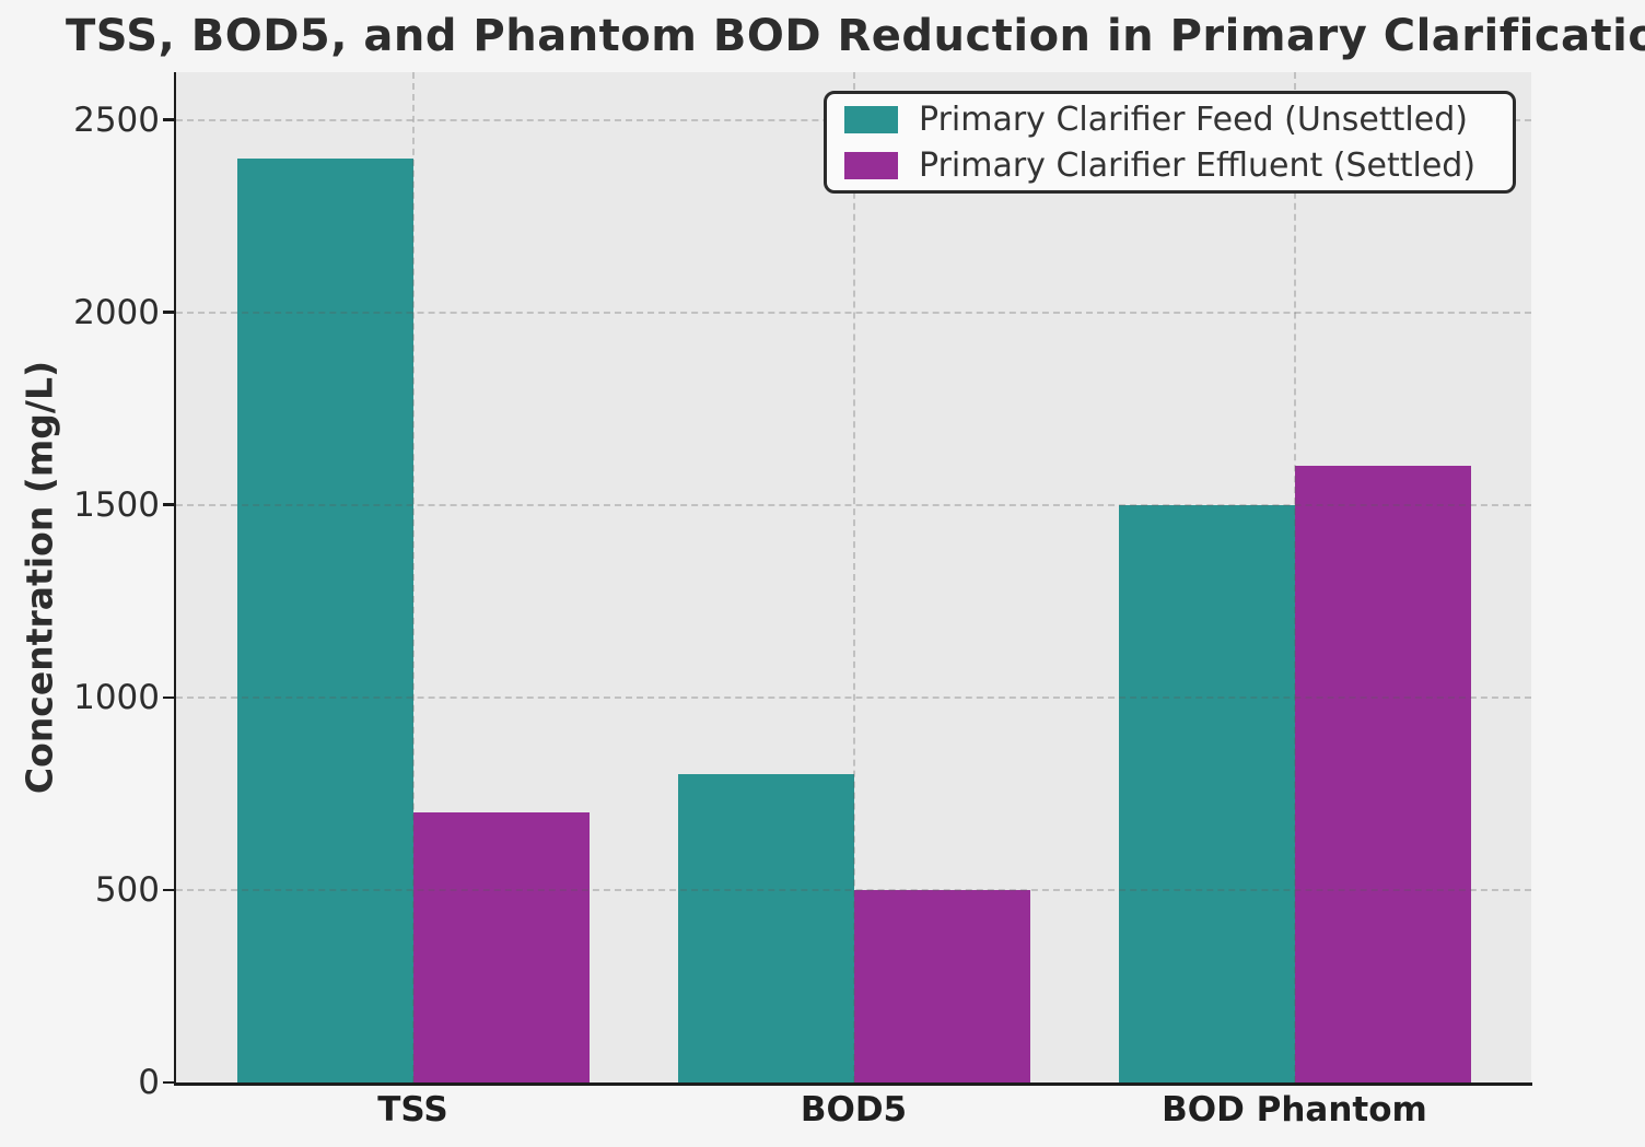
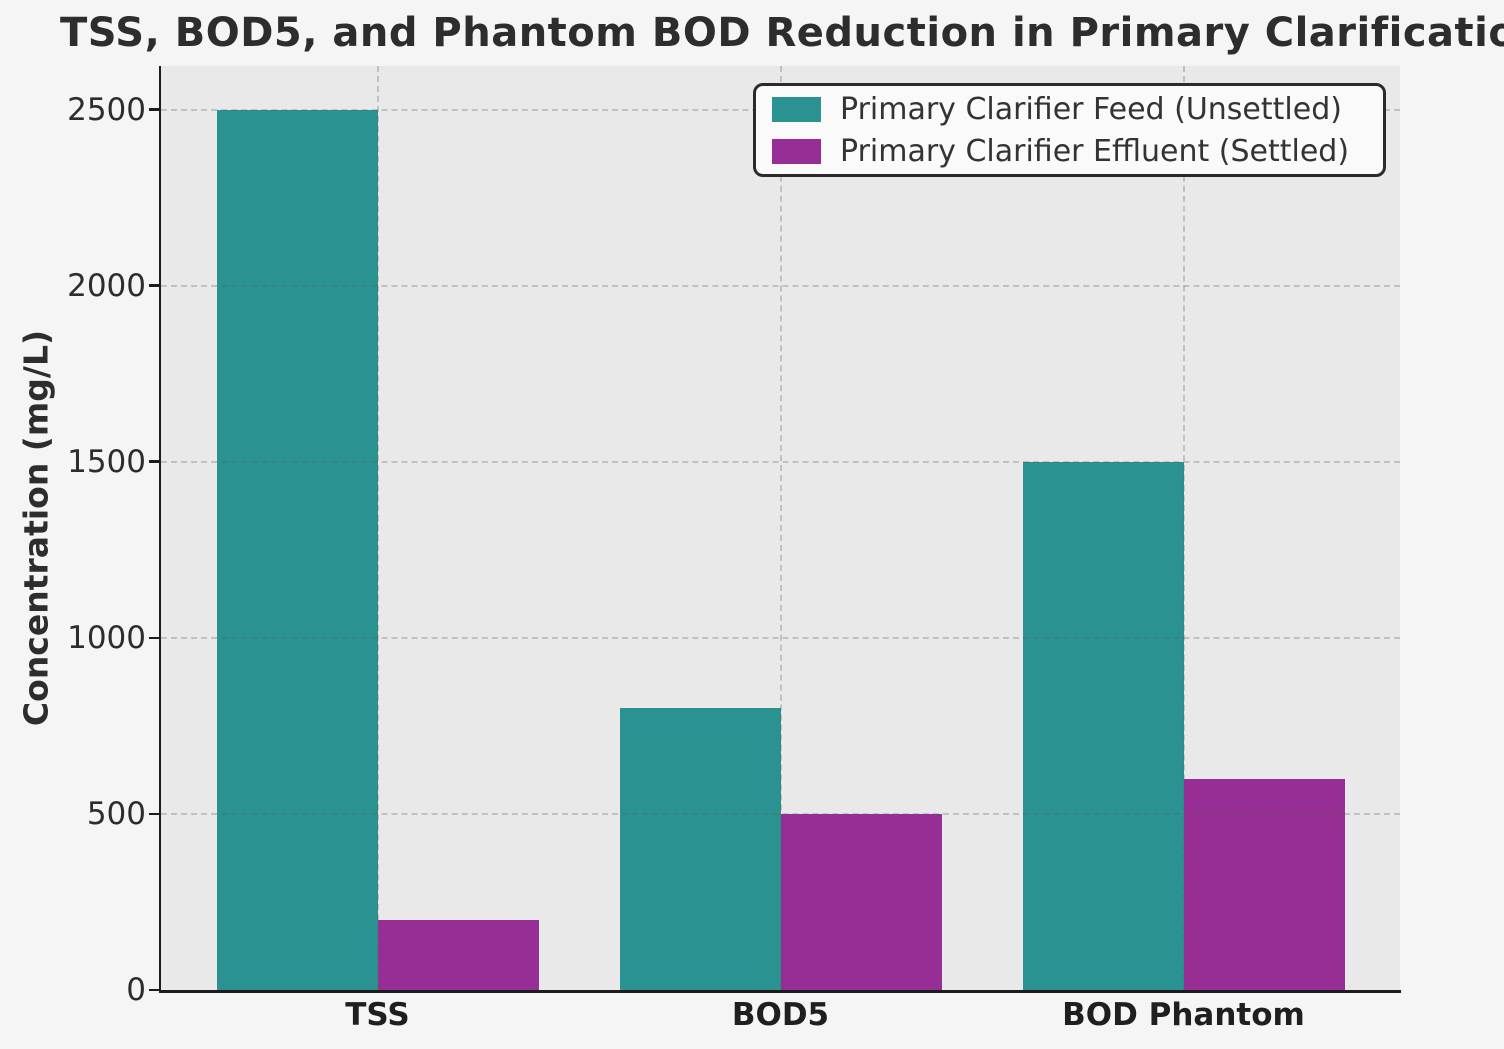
Primary Clarifier Feed (Unsettled)/TSS: 2400 -> 2500
Primary Clarifier Effluent (Settled)/TSS: 700 -> 200
Primary Clarifier Effluent (Settled)/BOD Phantom: 1600 -> 600
